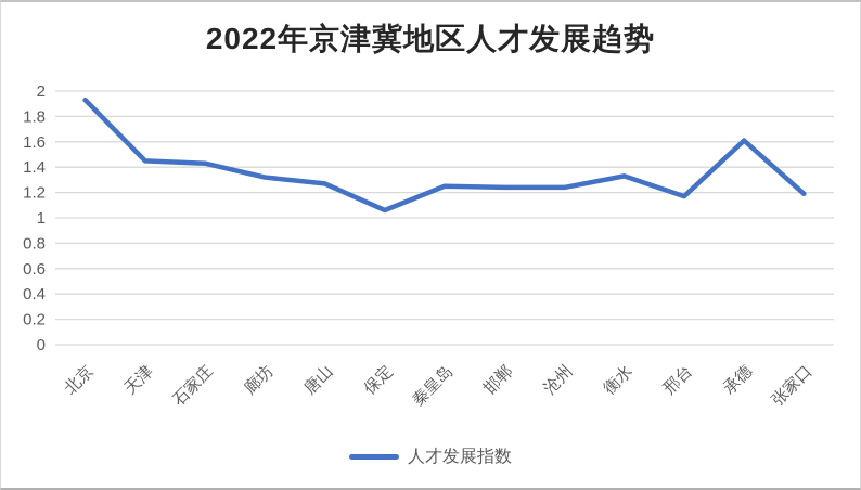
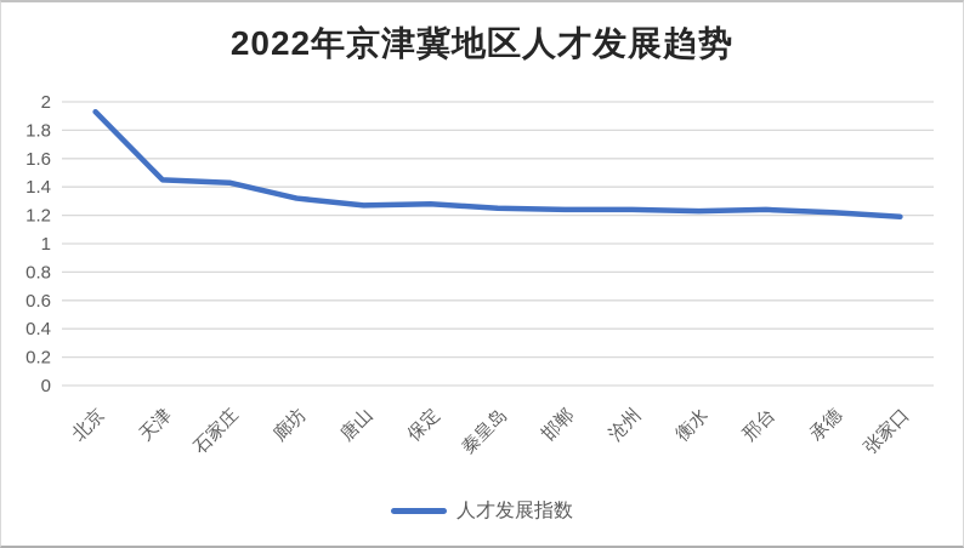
保定: 1.06 -> 1.28
衡水: 1.33 -> 1.23
邢台: 1.17 -> 1.24
承德: 1.61 -> 1.22
